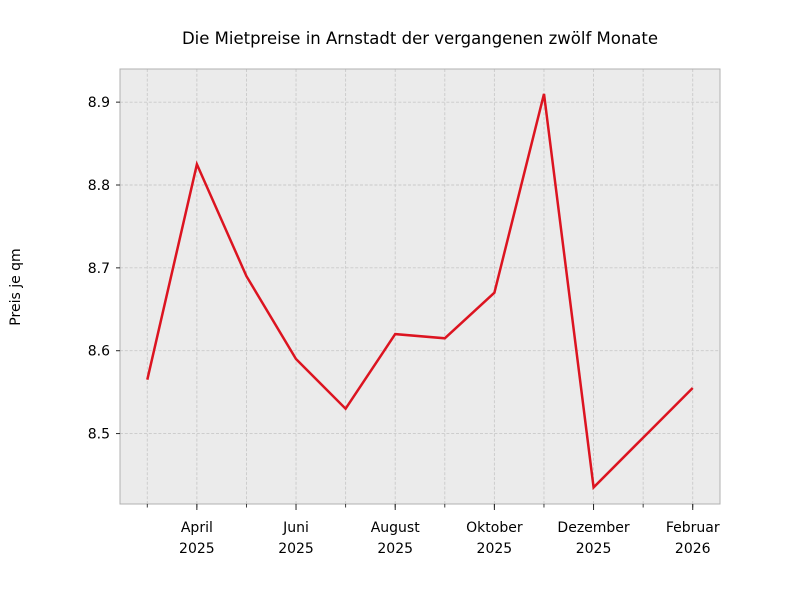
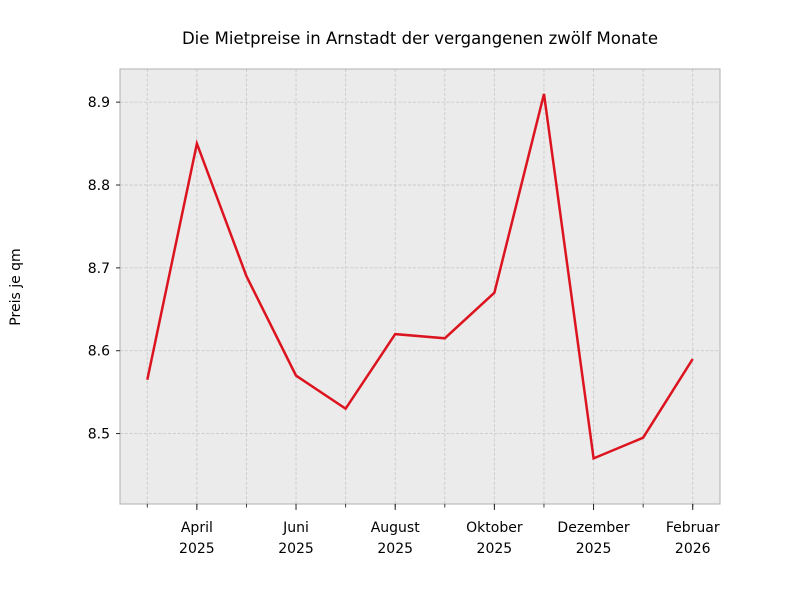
April 2025: 8.82 -> 8.85
Juni 2025: 8.59 -> 8.57
Dezember 2025: 8.44 -> 8.47
Februar 2026: 8.55 -> 8.59
